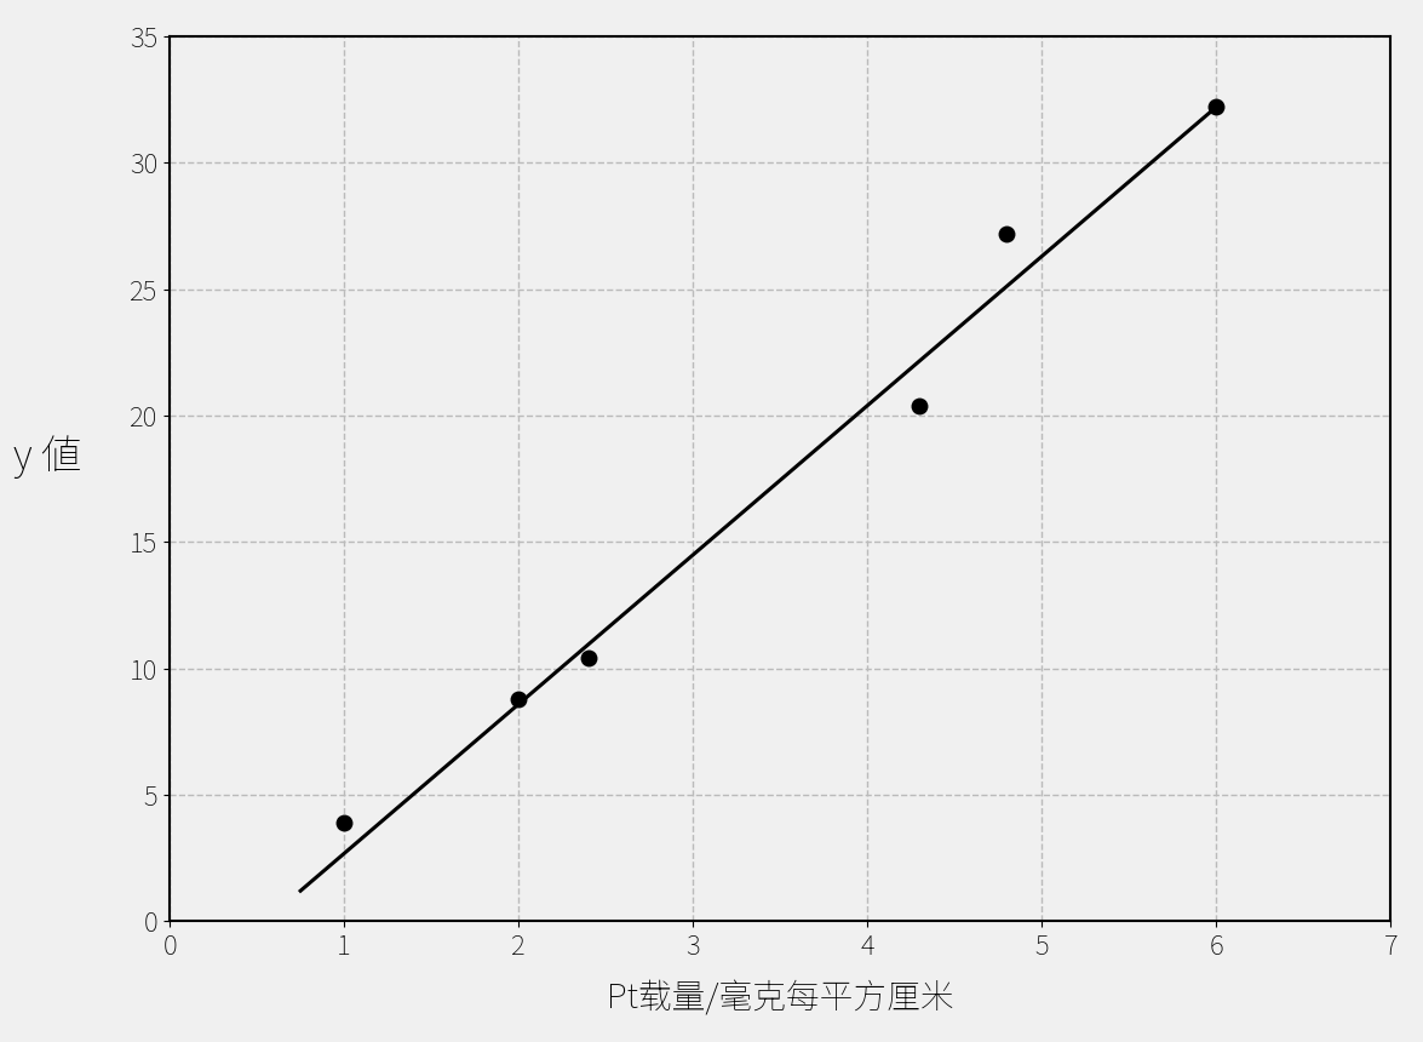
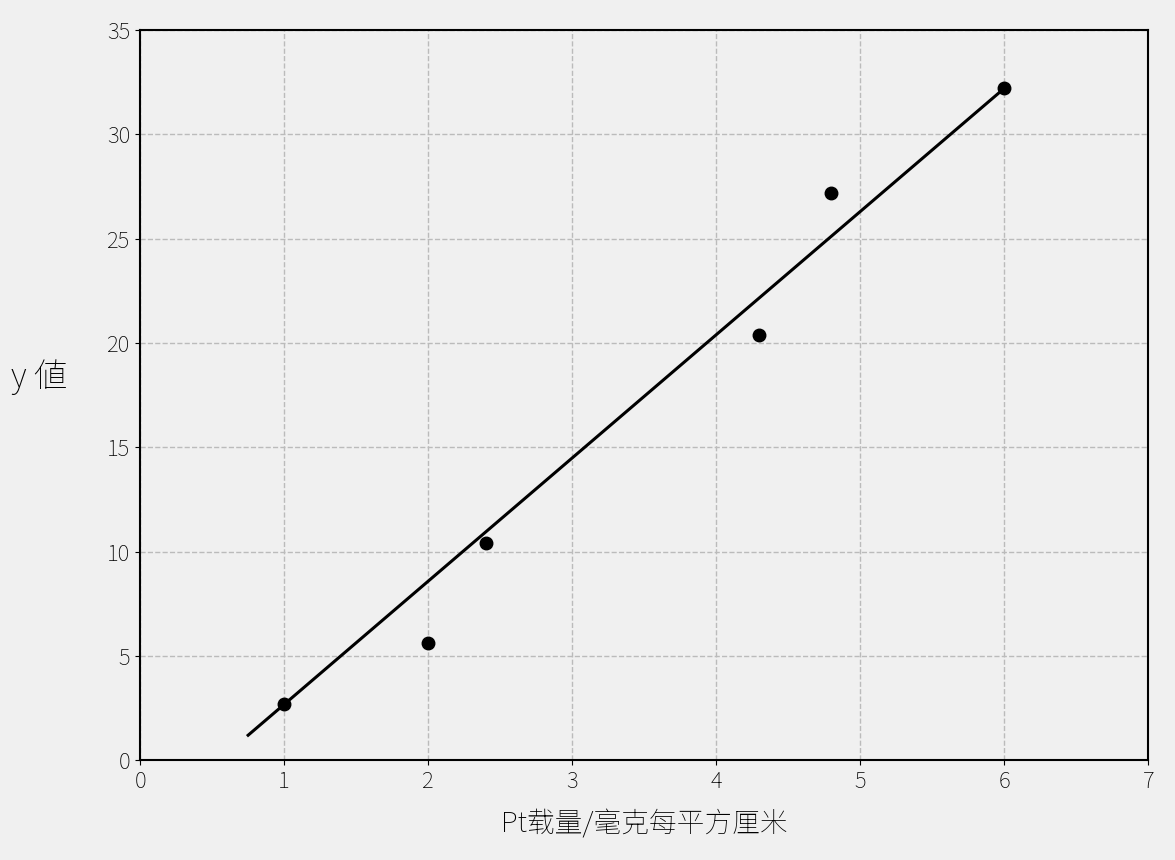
1: 3.9 -> 2.7
2: 8.8 -> 5.6
